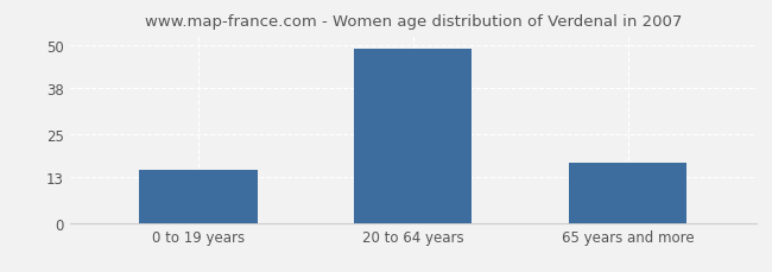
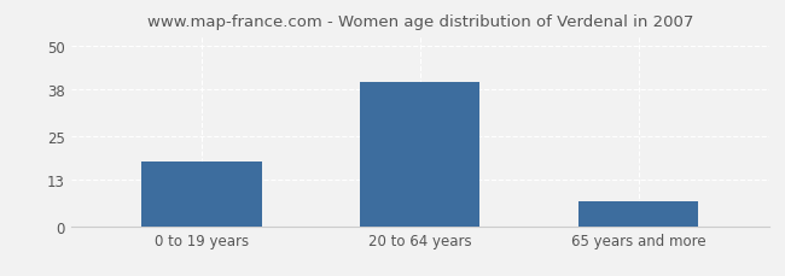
0 to 19 years: 15 -> 18
20 to 64 years: 49 -> 40
65 years and more: 17 -> 7
